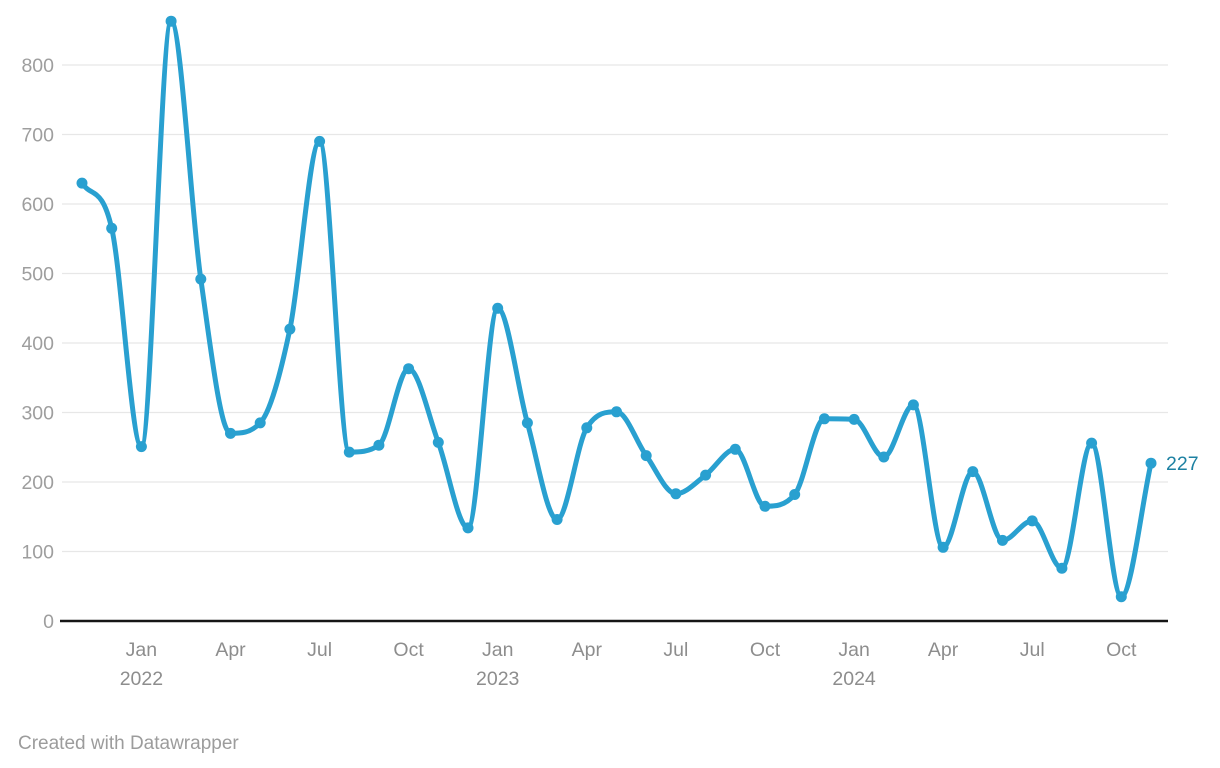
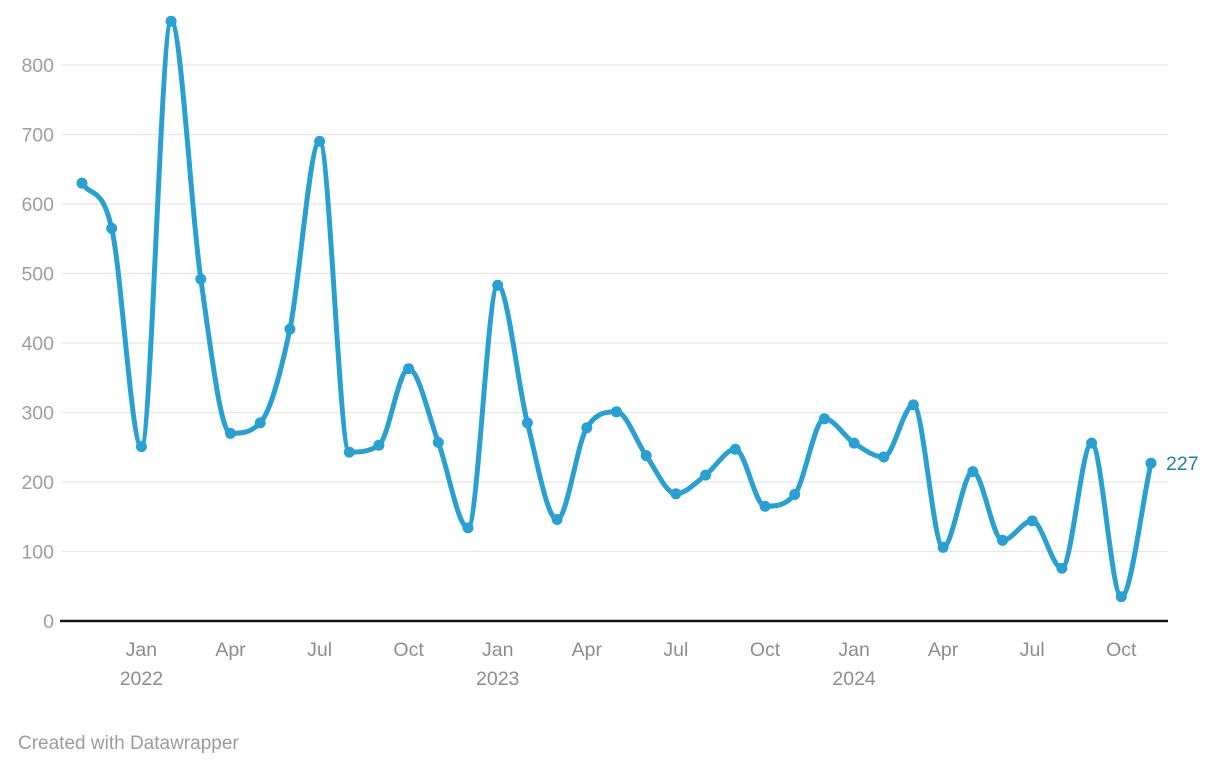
Jan 2023: 450 -> 480
Jan 2024: 290 -> 260
